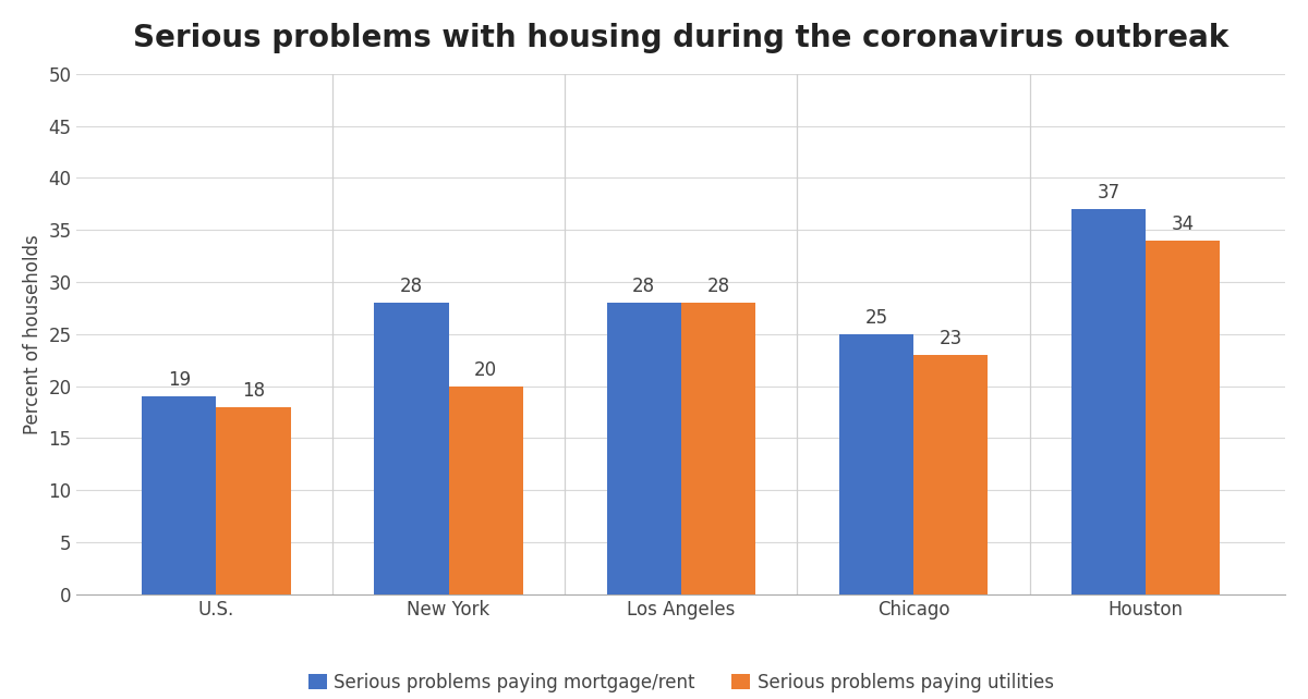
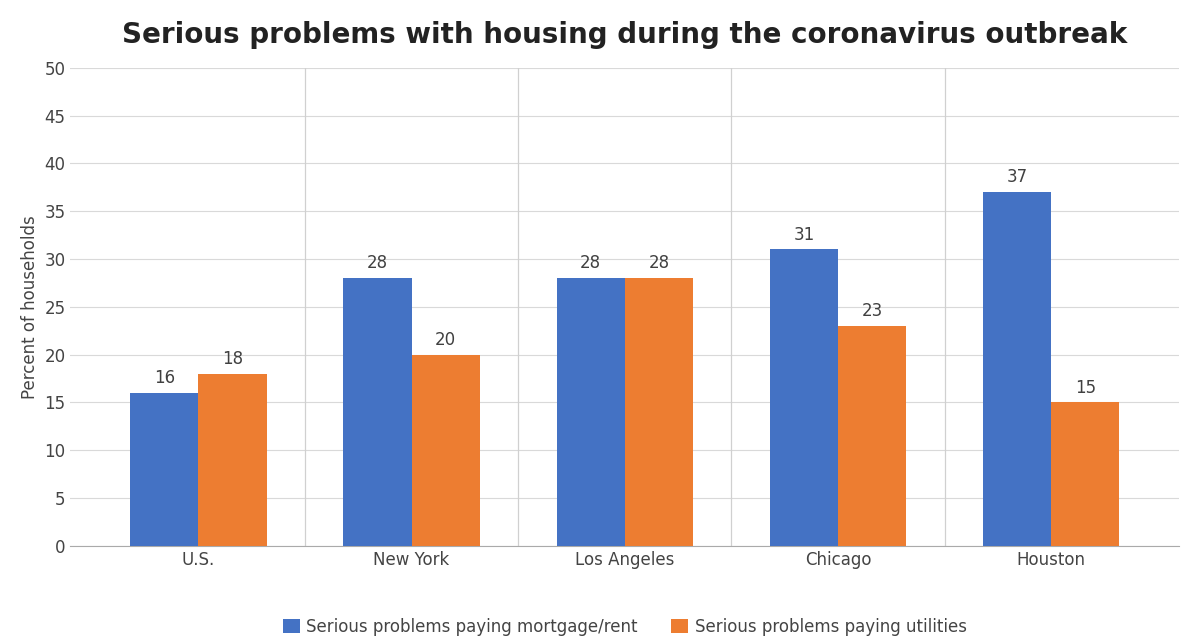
Serious problems paying mortgage/rent/U.S.: 19 -> 16
Serious problems paying mortgage/rent/Chicago: 25 -> 31
Serious problems paying utilities/Houston: 34 -> 15
